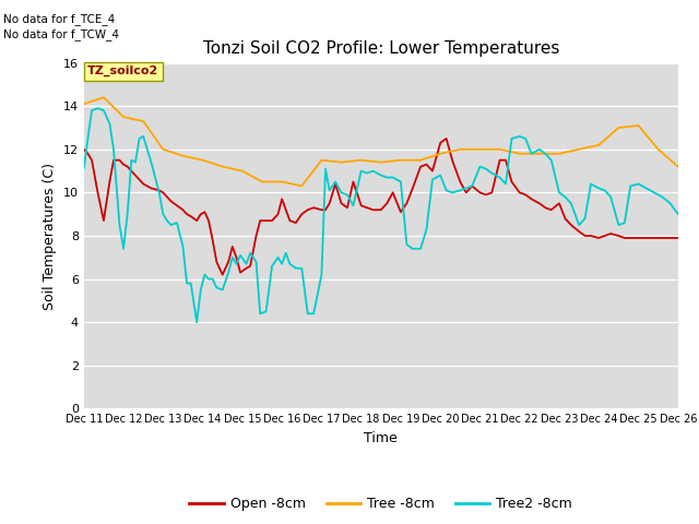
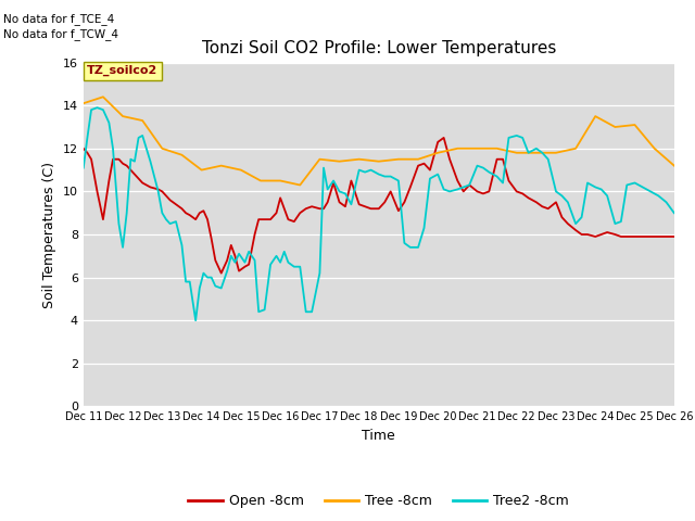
Tree -8cm/Dec 14: 11.5 -> 11.0
Tree -8cm/Dec 24: 12.2 -> 13.5
